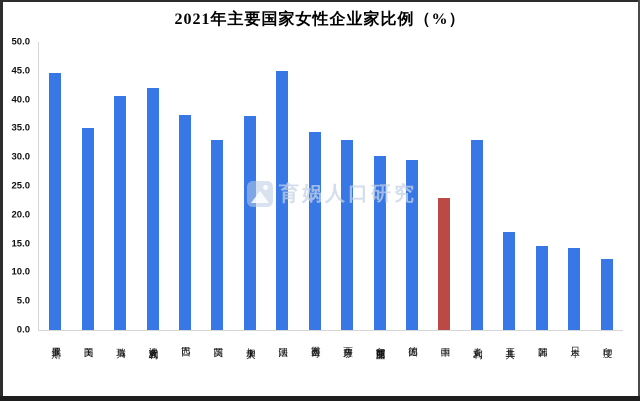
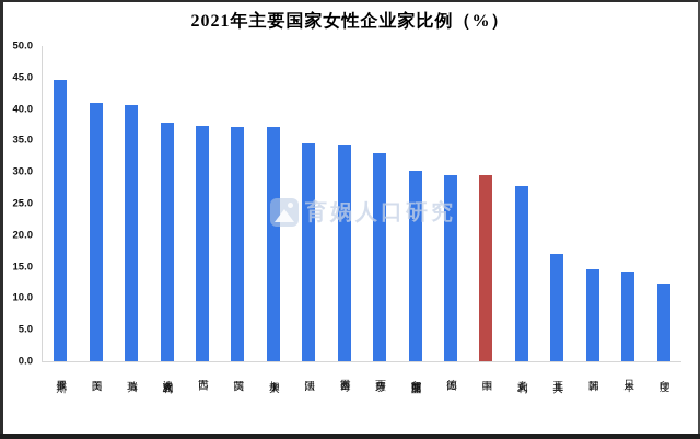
美国: 35 -> 41
澳大利亚: 42 -> 38
英国: 33 -> 37
法国: 45 -> 34
中国: 23 -> 30
意大利: 33 -> 28
